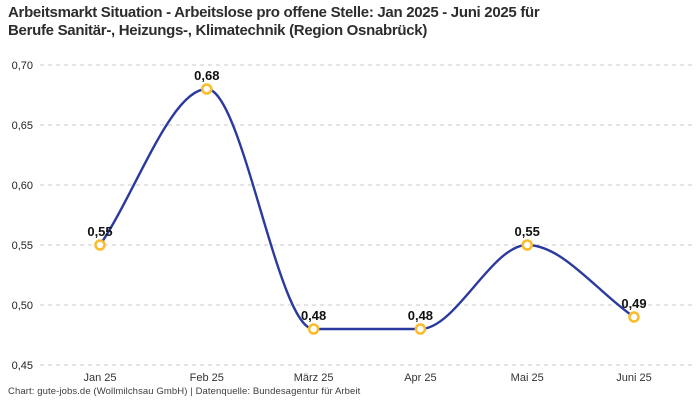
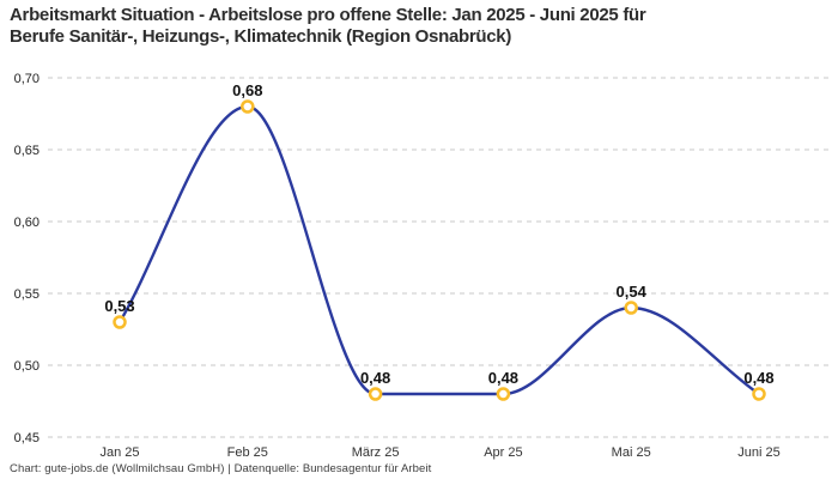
Jan 25: 0,55 -> 0,53
Mai 25: 0,55 -> 0,54
Juni 25: 0,49 -> 0,48
